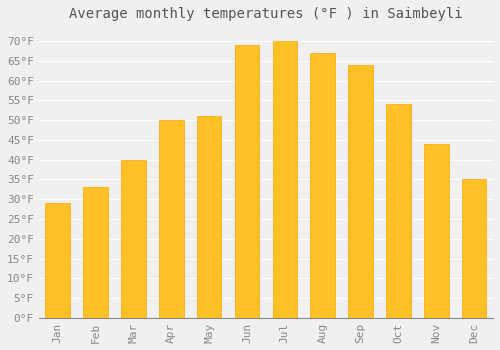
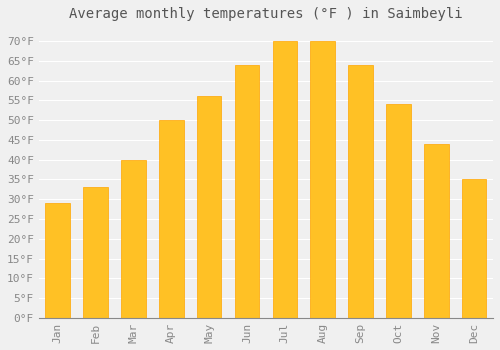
May: 51°F -> 56°F
Jun: 69°F -> 64°F
Aug: 67°F -> 70°F
